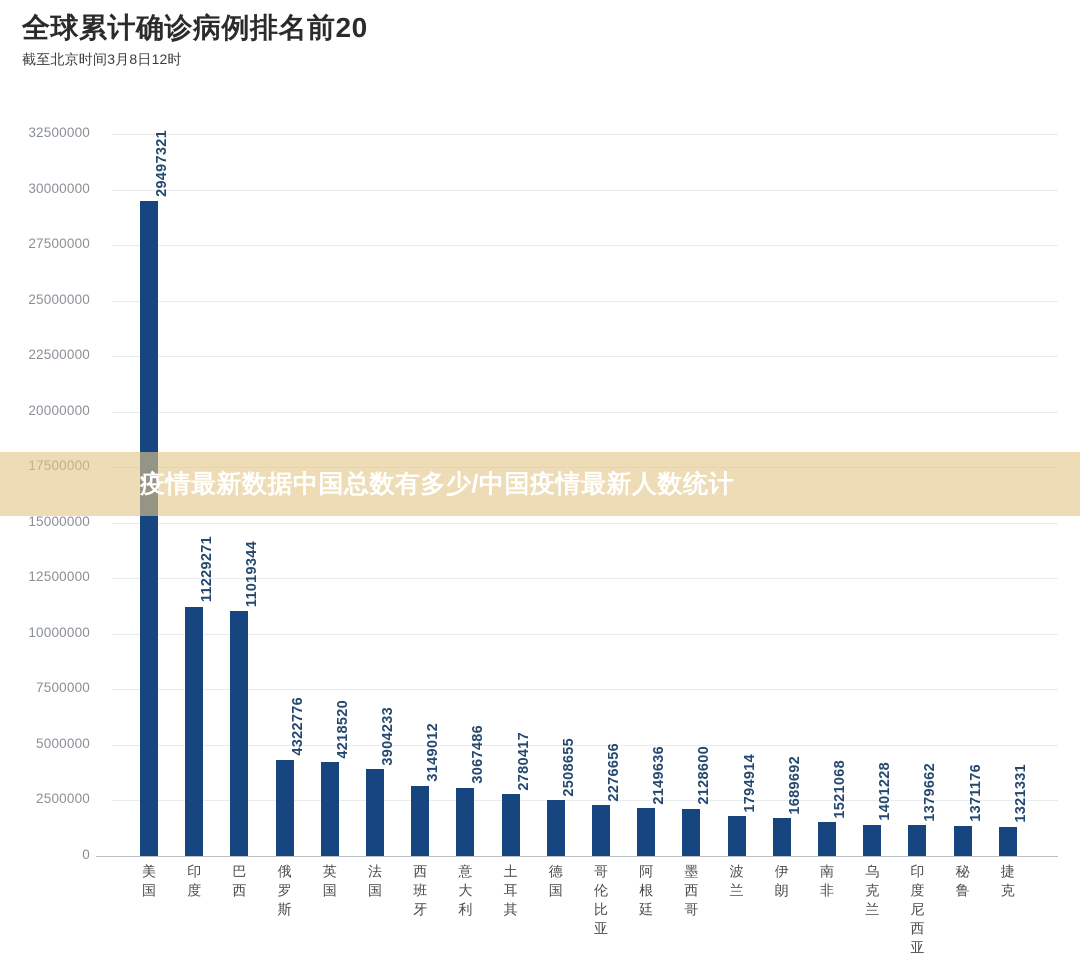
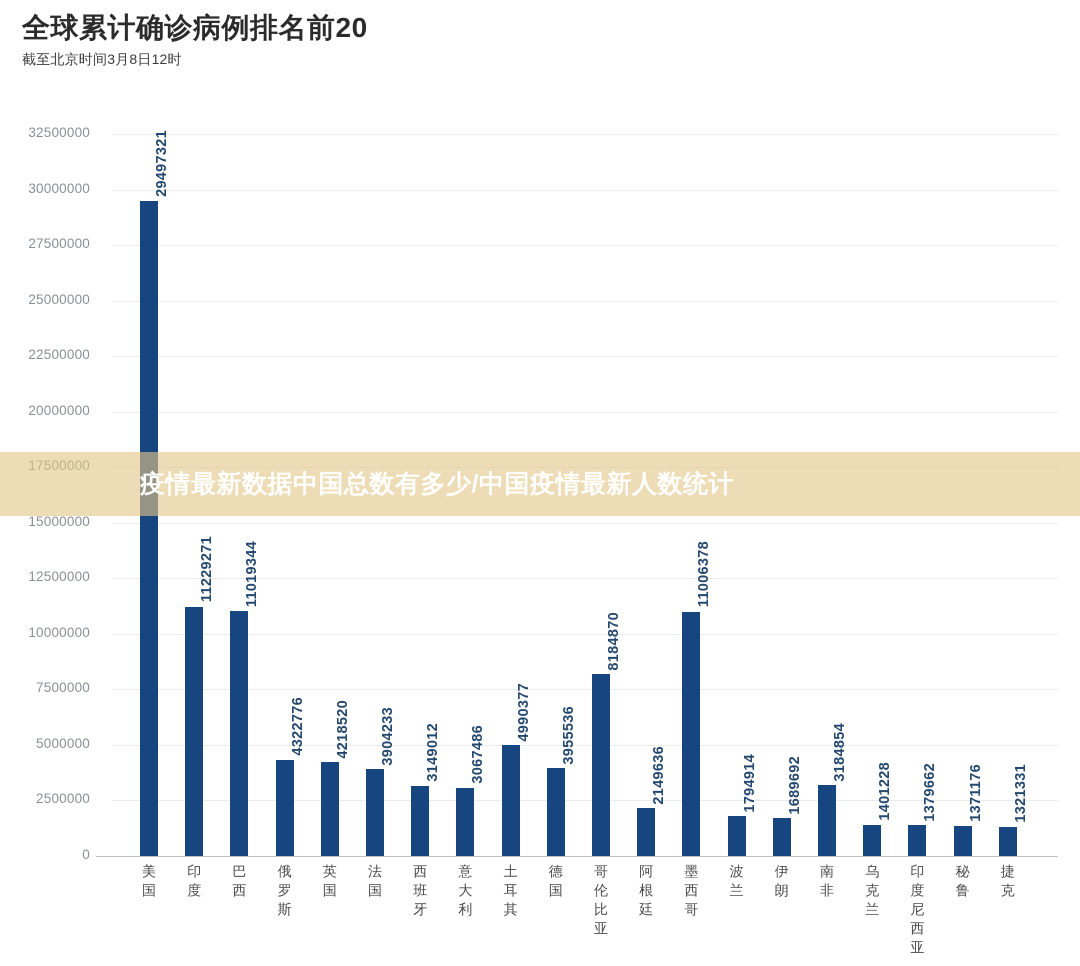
土耳其: 2780417 -> 4990377
德国: 2508655 -> 3955536
哥伦比亚: 2276656 -> 8184870
墨西哥: 2128600 -> 11006378
南非: 1521068 -> 3184854
